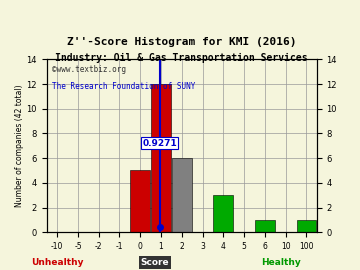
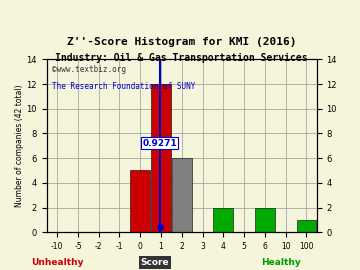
4: 3 -> 2
6: 1 -> 2
